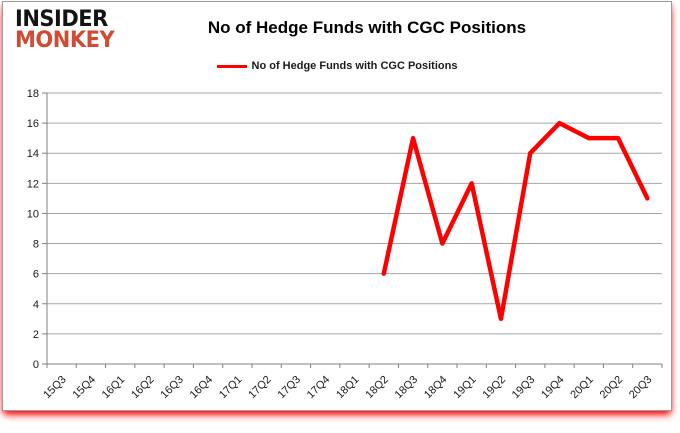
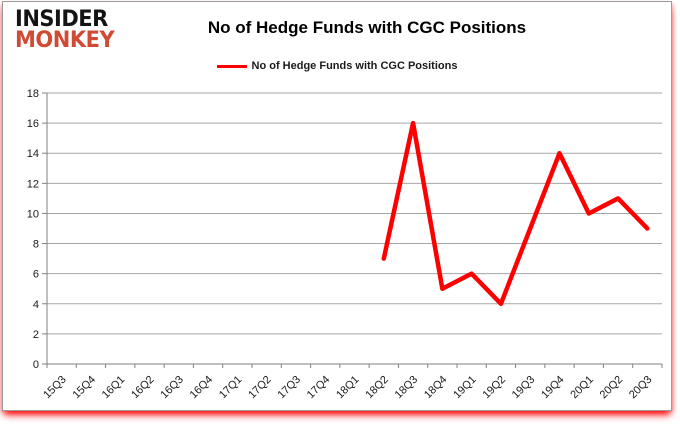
18Q2: 6 -> 7
18Q3: 15 -> 16
18Q4: 8 -> 5
19Q1: 12 -> 6
19Q2: 3 -> 4
19Q3: 14 -> 9
19Q4: 16 -> 14
20Q1: 15 -> 10
20Q2: 15 -> 11
20Q3: 11 -> 9
